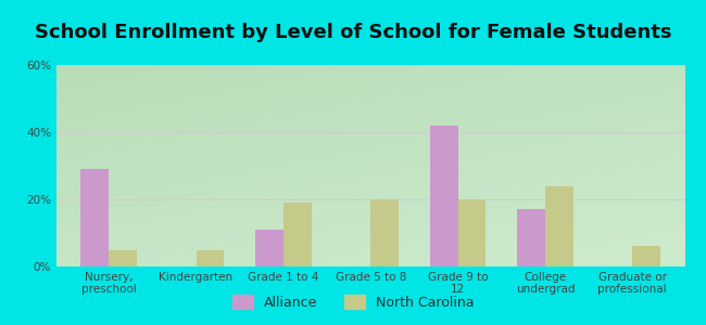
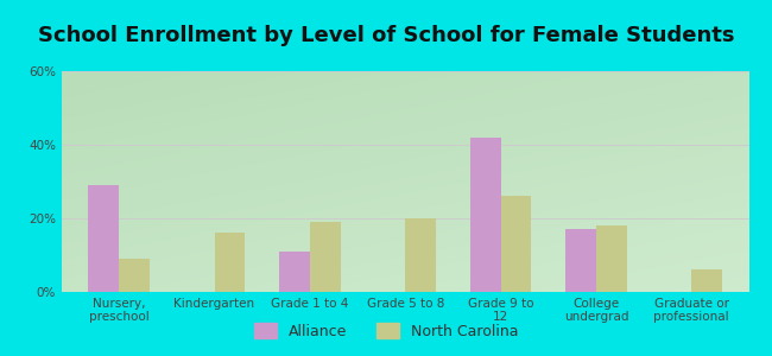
North Carolina/Nursery, preschool: 5% -> 9%
North Carolina/Kindergarten: 5% -> 16%
North Carolina/Grade 9 to 12: 20% -> 26%
North Carolina/College undergrad: 24% -> 18%
